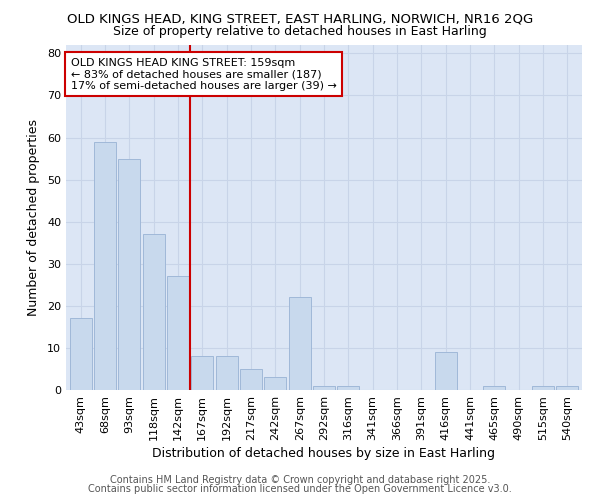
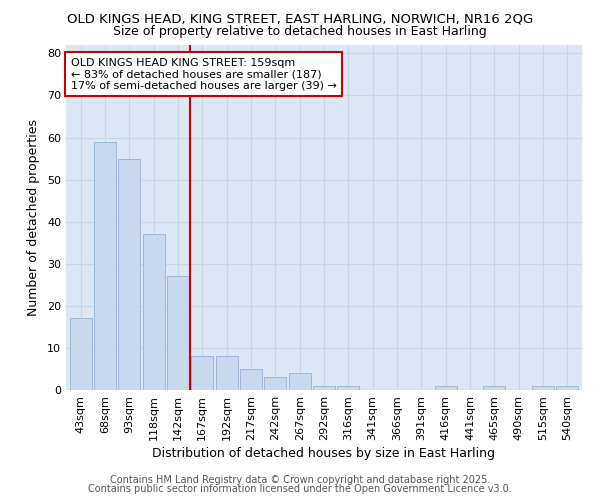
267sqm: 22 -> 4
416sqm: 9 -> 1
